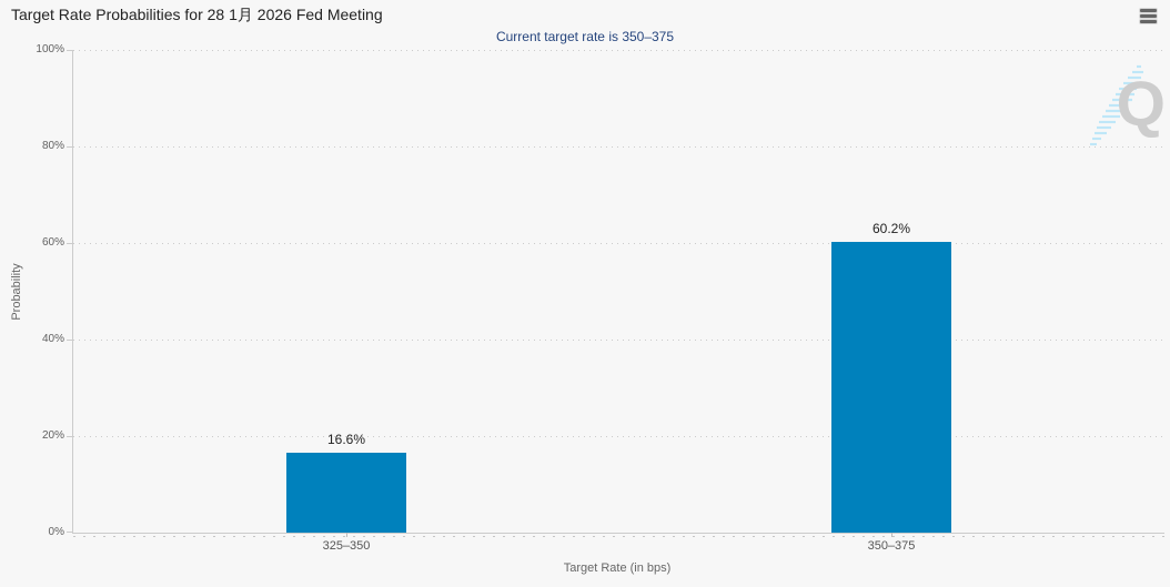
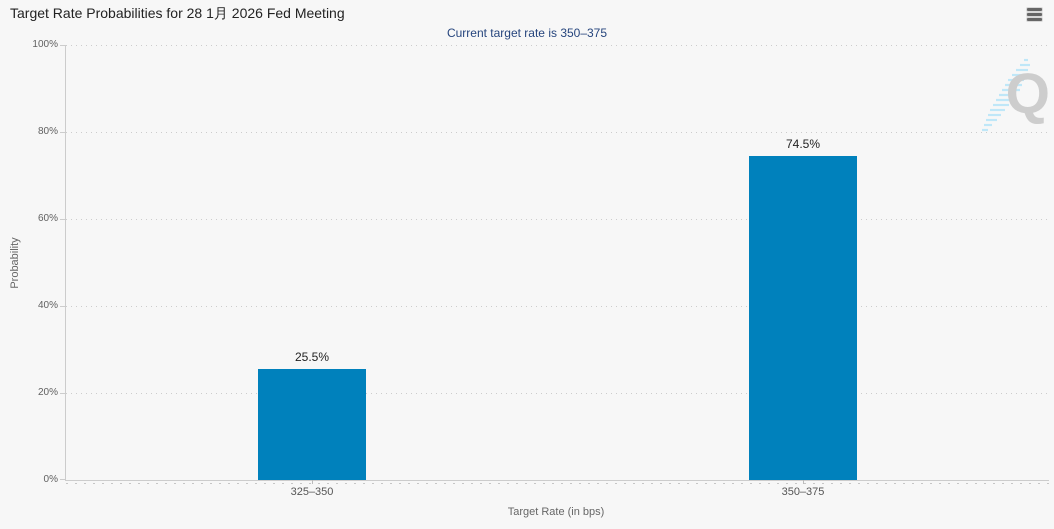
325–350: 16.6% -> 25.5%
350–375: 60.2% -> 74.5%
